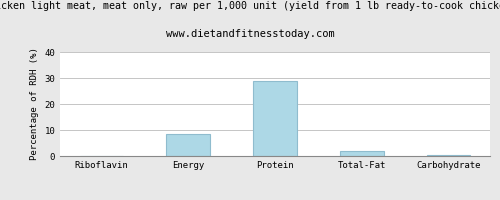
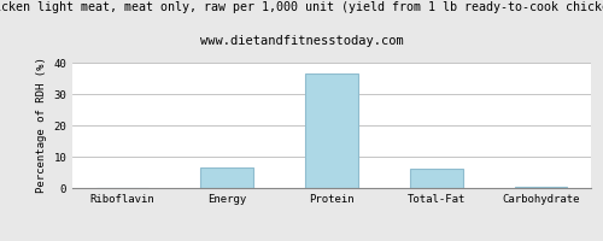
Energy: 8.5 -> 6.5
Protein: 29.0 -> 36.5
Total-Fat: 2.0 -> 6.3
